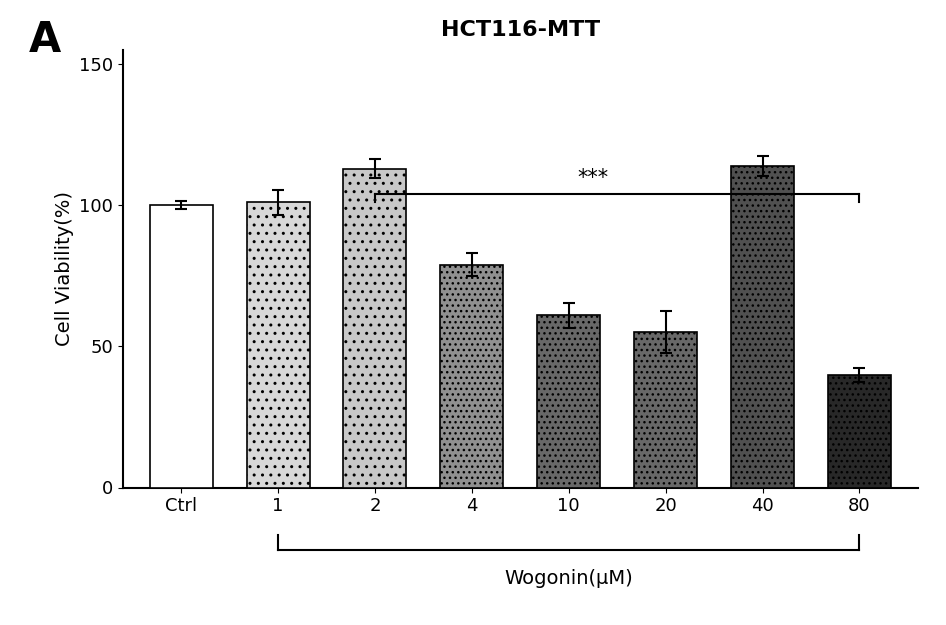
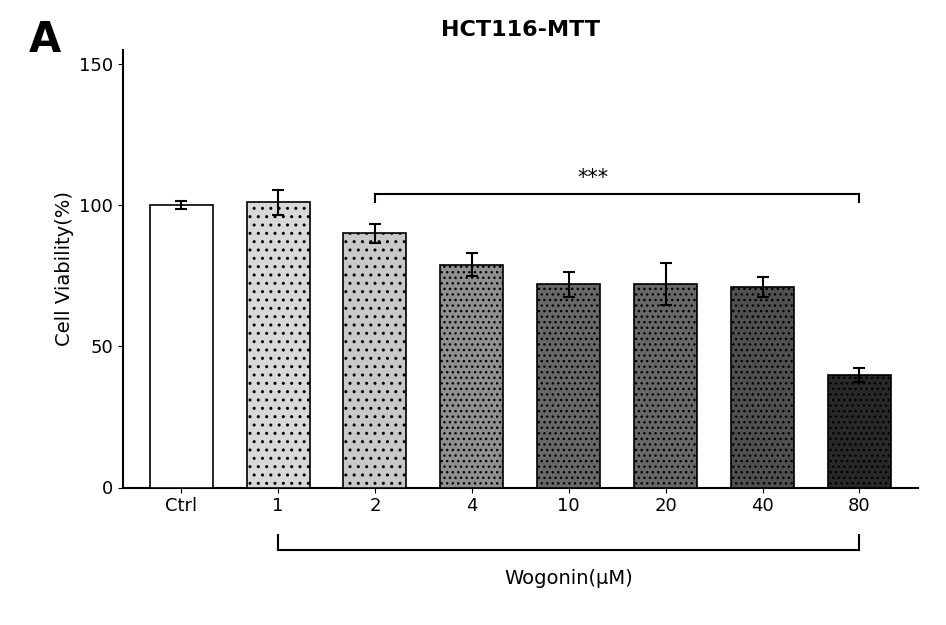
2: 113 -> 90
10: 61 -> 72
20: 55 -> 72
40: 114 -> 71
